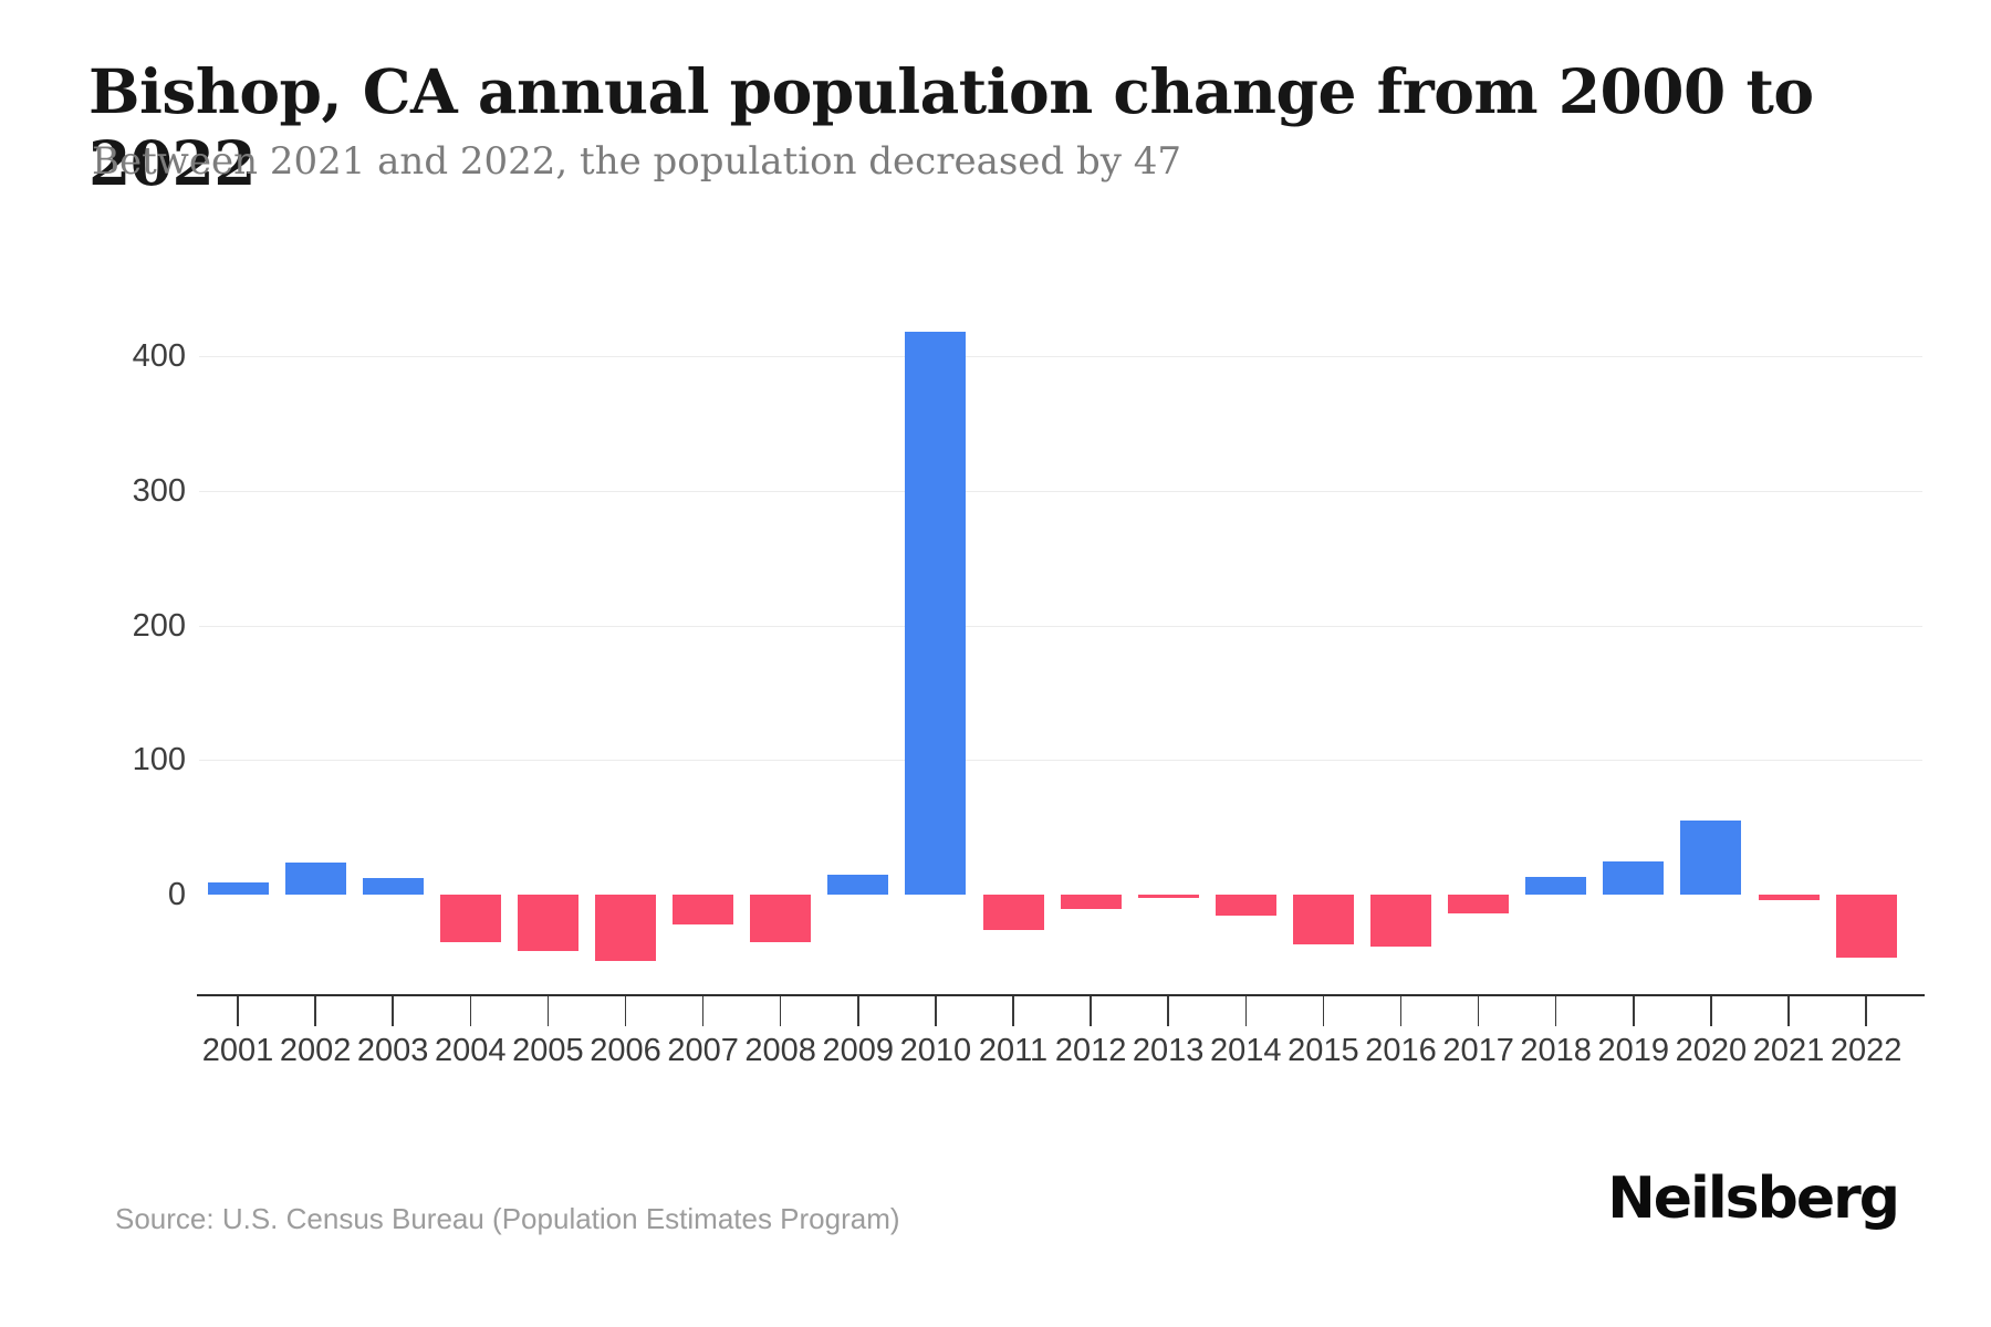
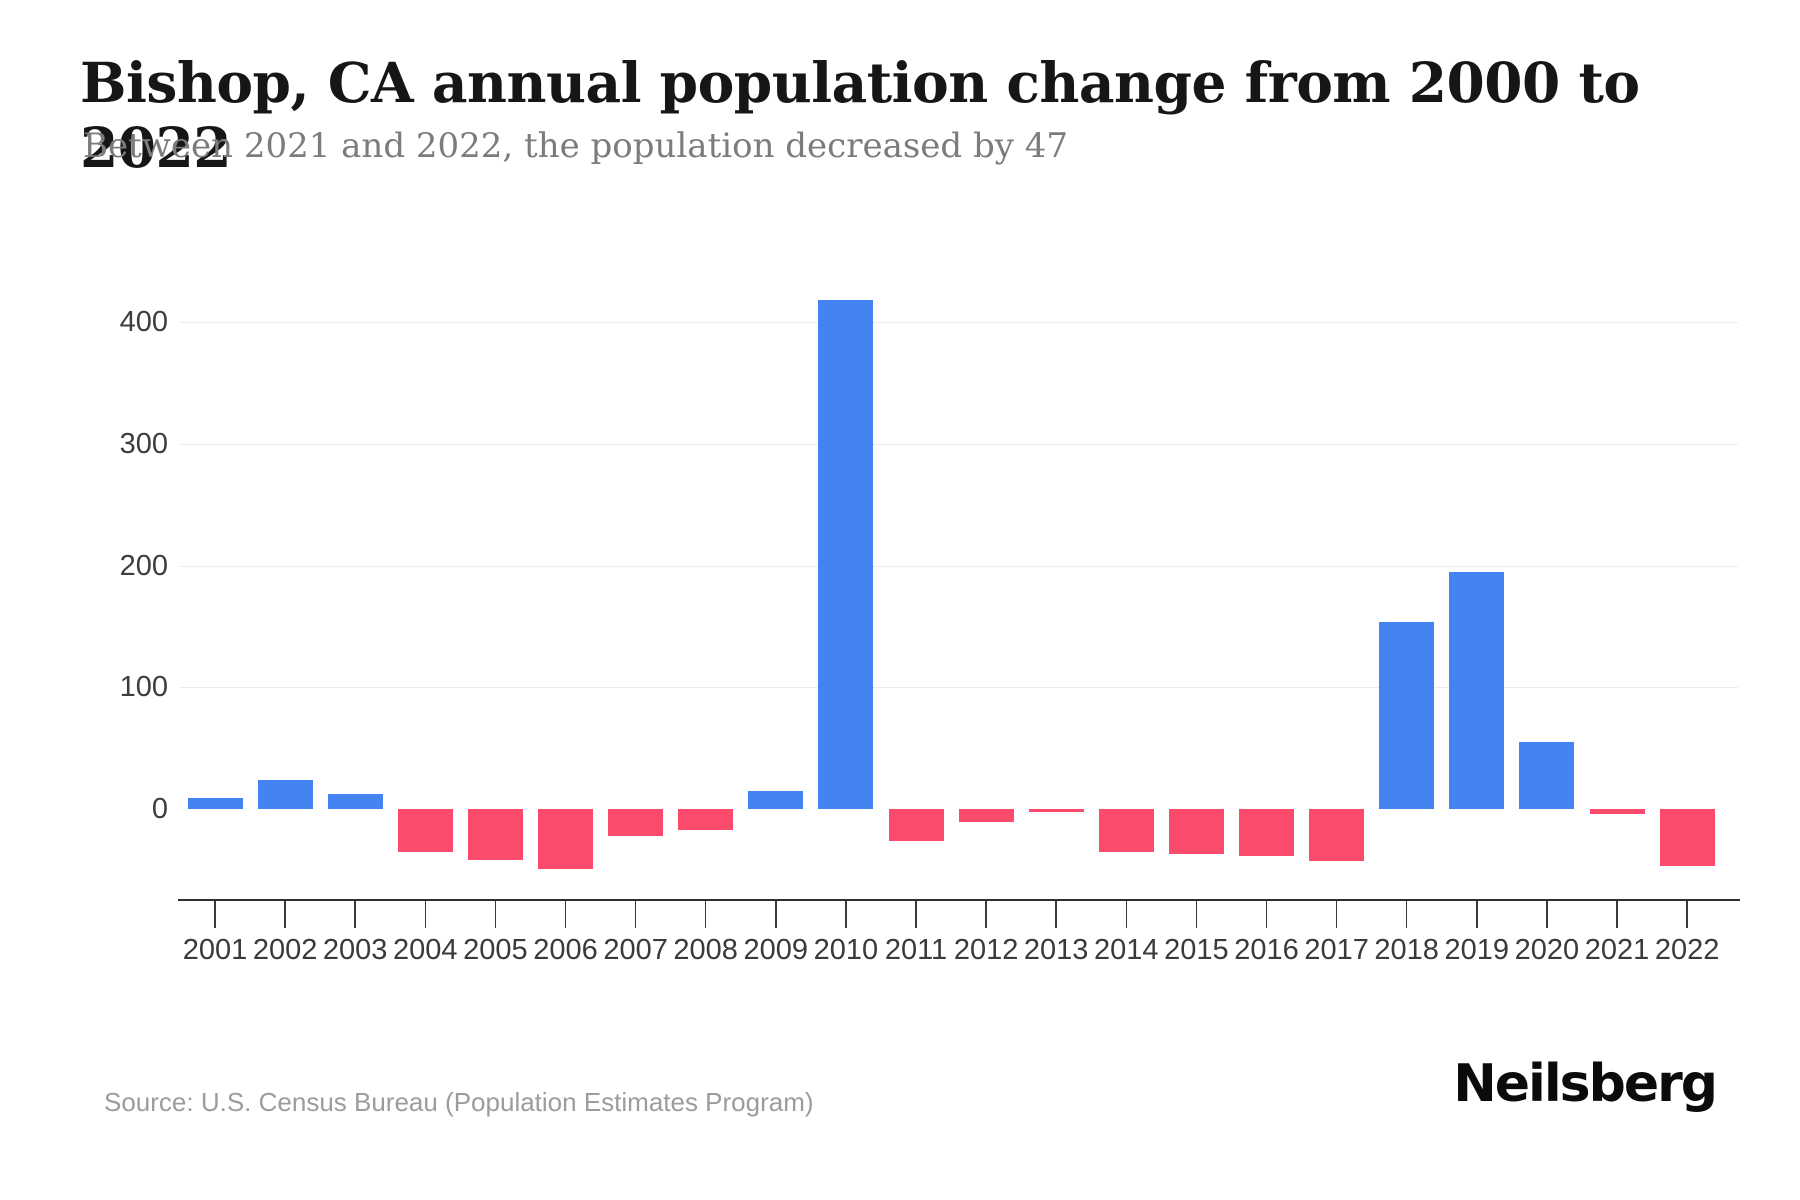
2008: -35 -> -17
2014: -16 -> -35
2017: -14 -> -43
2018: 13 -> 154
2019: 25 -> 195
